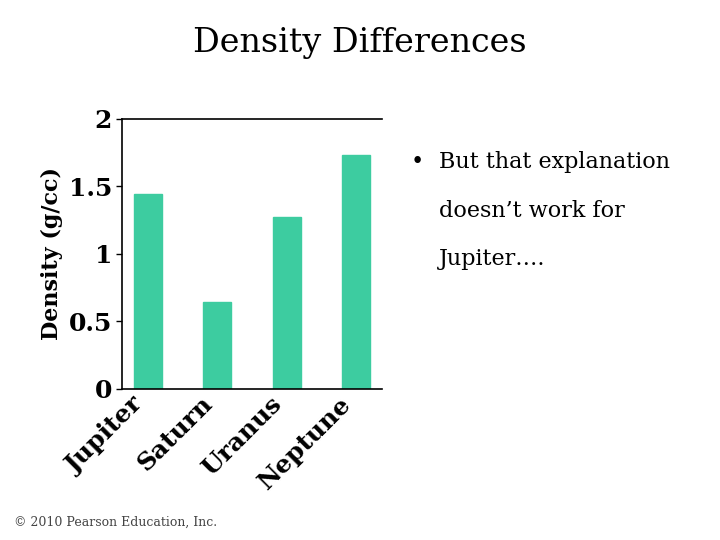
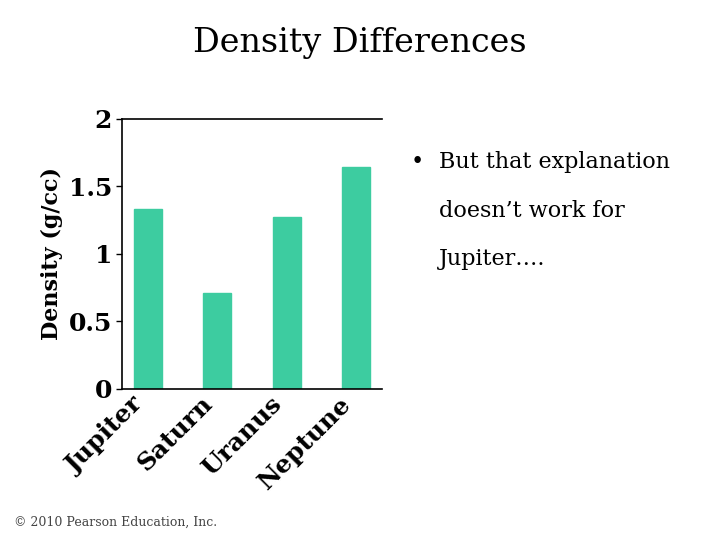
Jupiter: 1.44 -> 1.33
Saturn: 0.64 -> 0.71
Neptune: 1.73 -> 1.64
